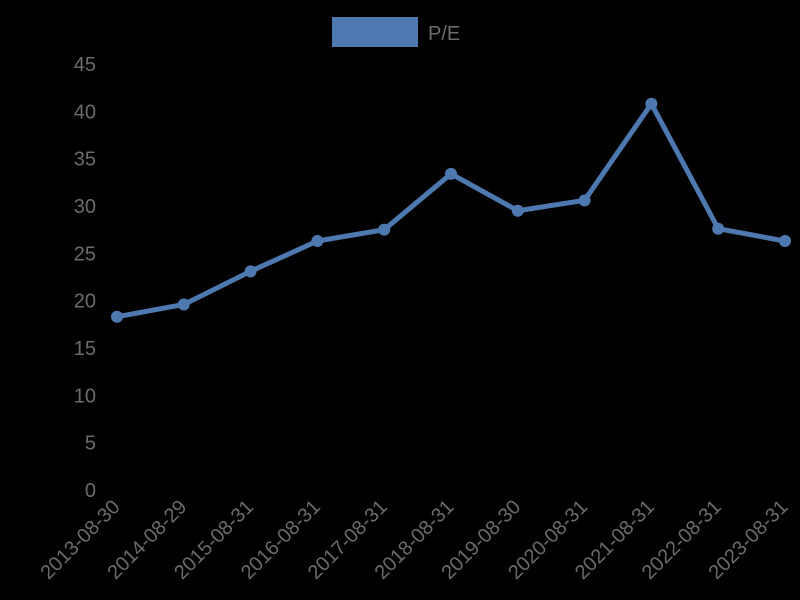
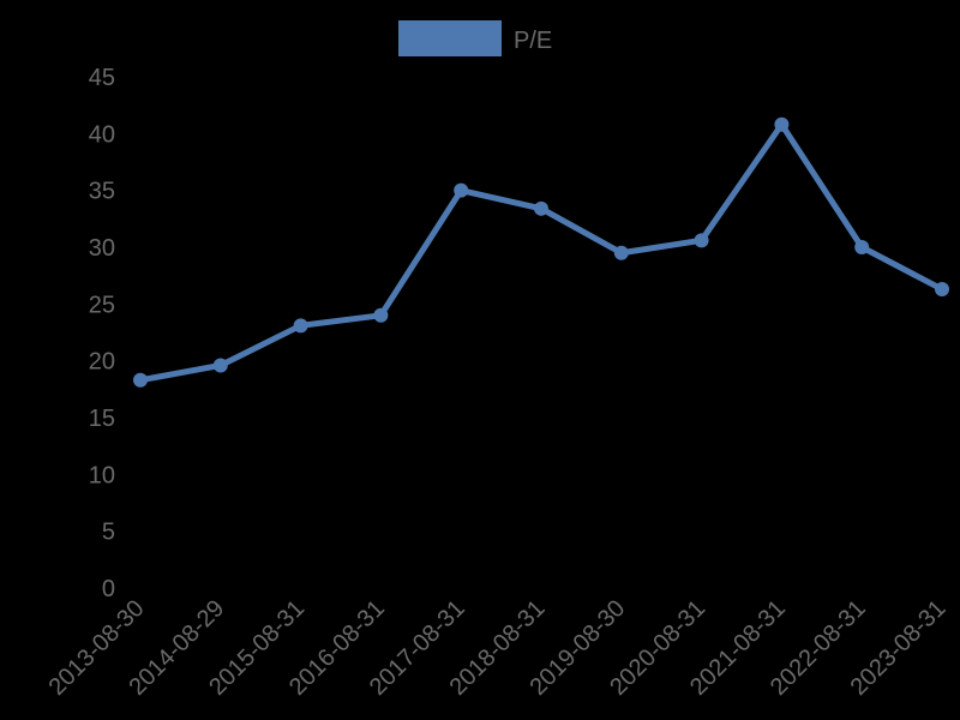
2016-08-31: 26 -> 24
2017-08-31: 28 -> 35
2022-08-31: 28 -> 30
